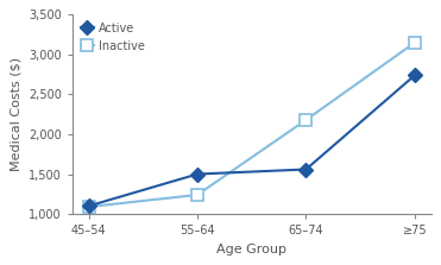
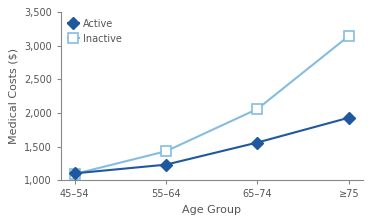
Active/55–64: 1,500 -> 1,230
Inactive/55–64: 1,240 -> 1,430
Inactive/65–74: 2,180 -> 2,060
Active/≥75: 2,740 -> 1,930
